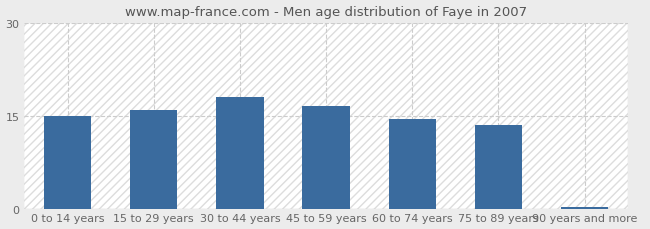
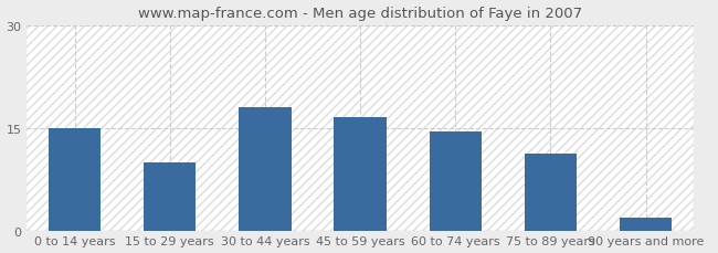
15 to 29 years: 16.0 -> 10.0
75 to 89 years: 13.5 -> 11.2
90 years and more: 0.3 -> 1.8
